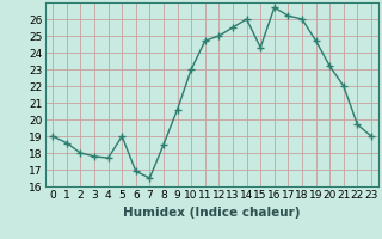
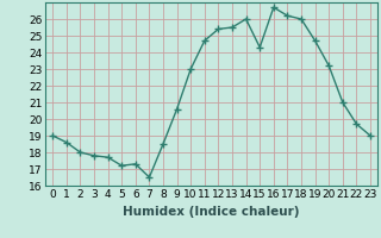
5: 19.0 -> 17.2
6: 16.9 -> 17.3
12: 25.0 -> 25.4
21: 22.0 -> 21.0
